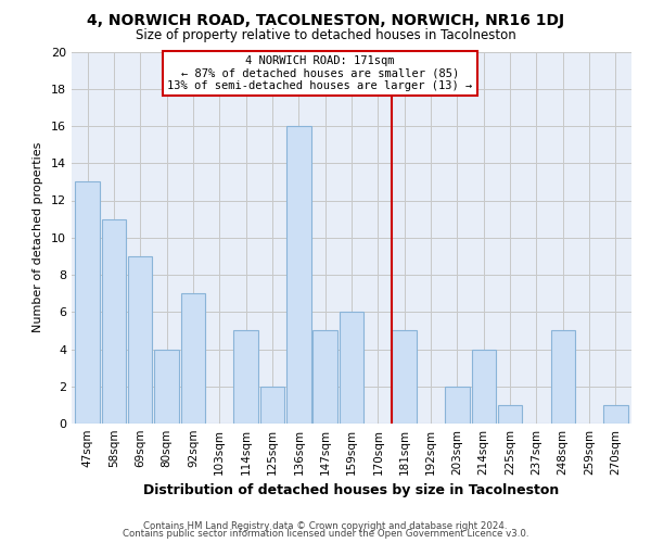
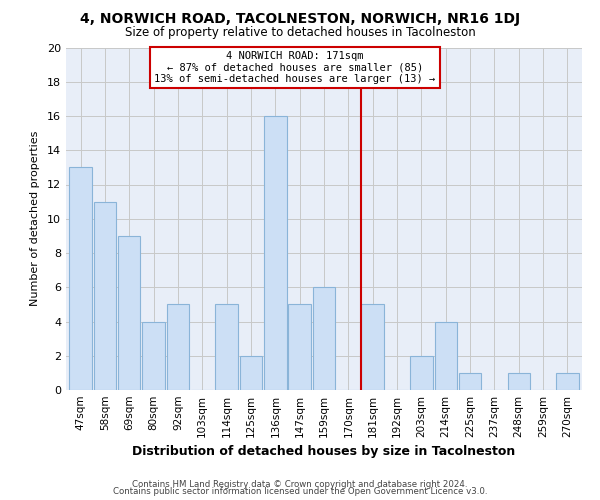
92sqm: 7 -> 5
248sqm: 5 -> 1
